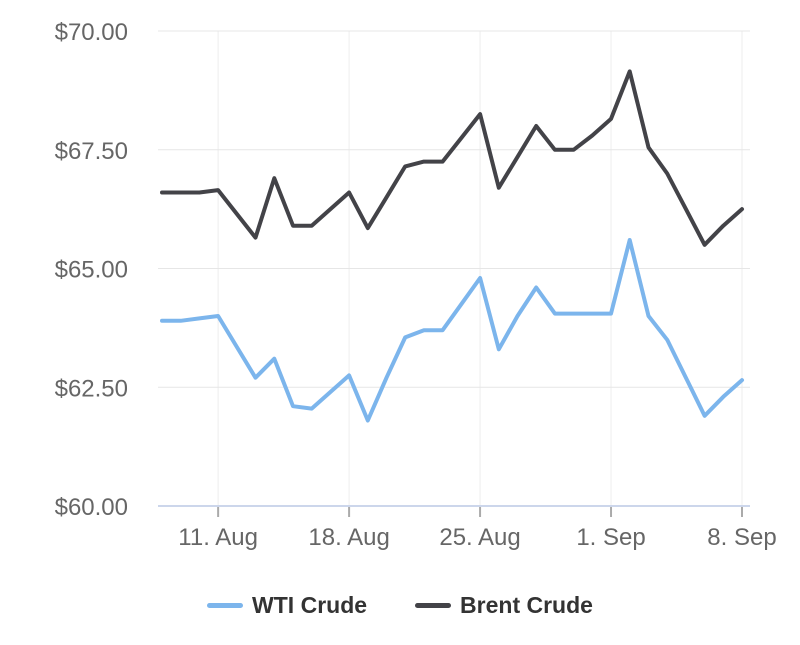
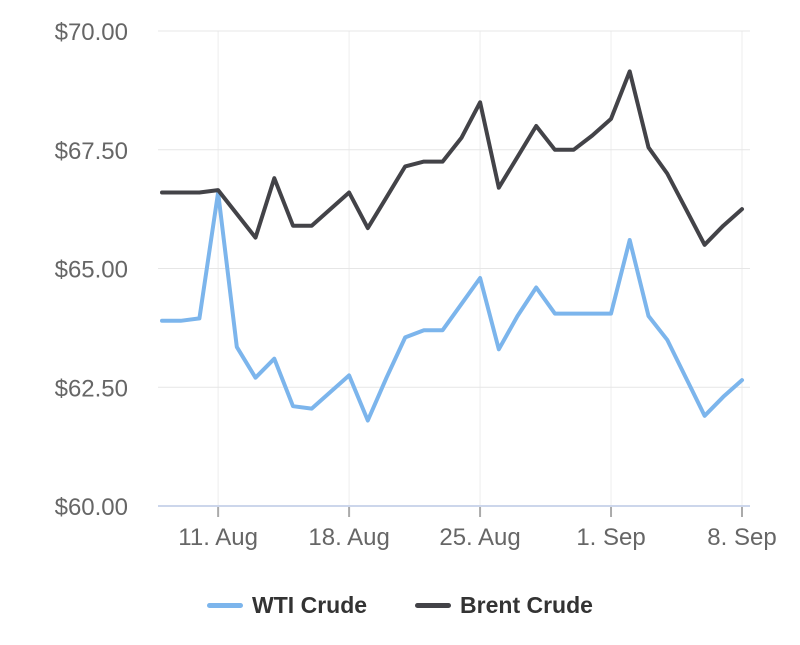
WTI Crude/11. Aug: $64.0 -> $66.6
Brent Crude/25. Aug: $68.2 -> $68.5
